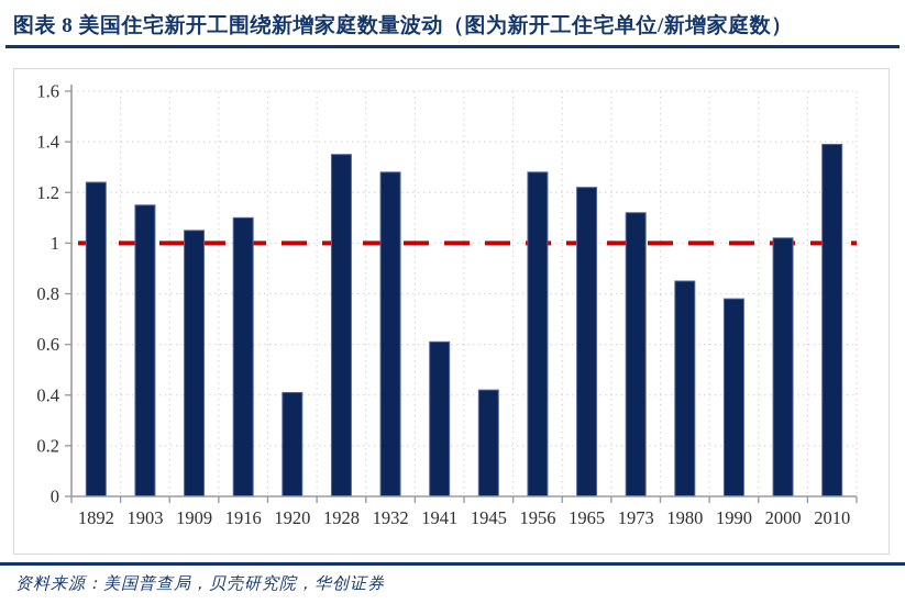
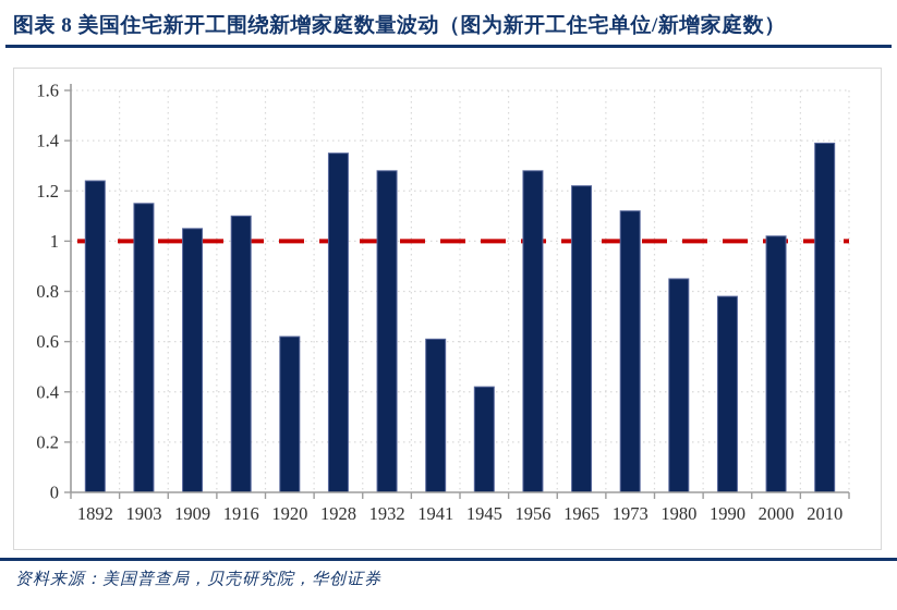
1920: 0.41 -> 0.62
